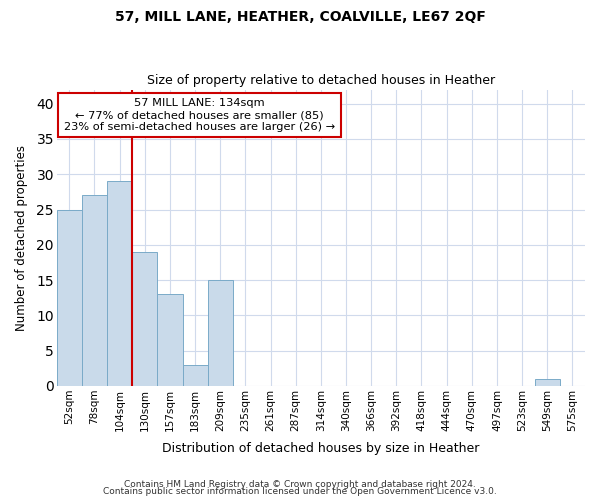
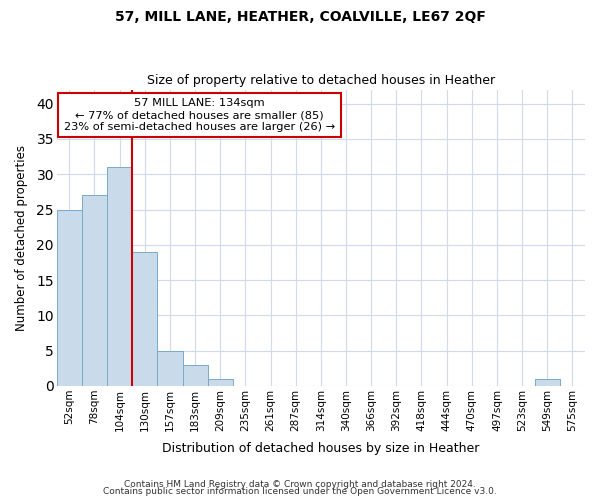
104sqm: 29 -> 31
157sqm: 13 -> 5
209sqm: 15 -> 1
